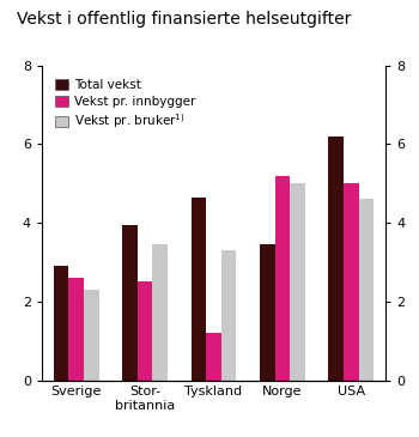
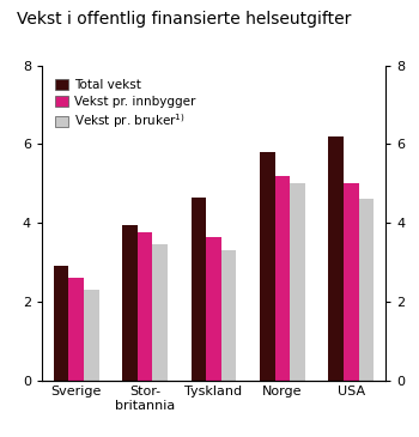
Vekst pr. innbygger/Stor- britannia: 2.50 -> 3.75
Vekst pr. innbygger/Tyskland: 1.20 -> 3.65
Total vekst/Norge: 3.45 -> 5.80
